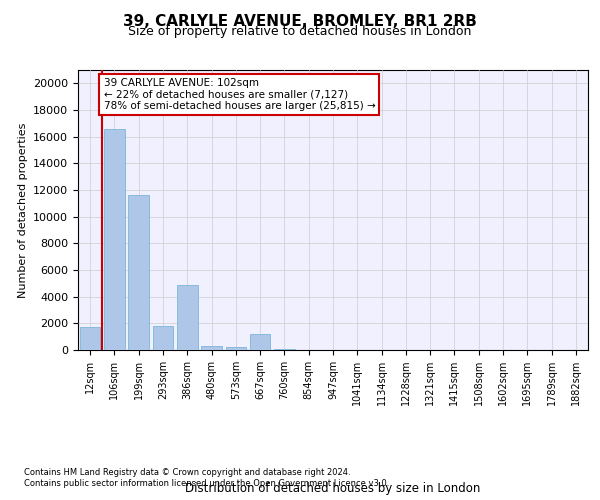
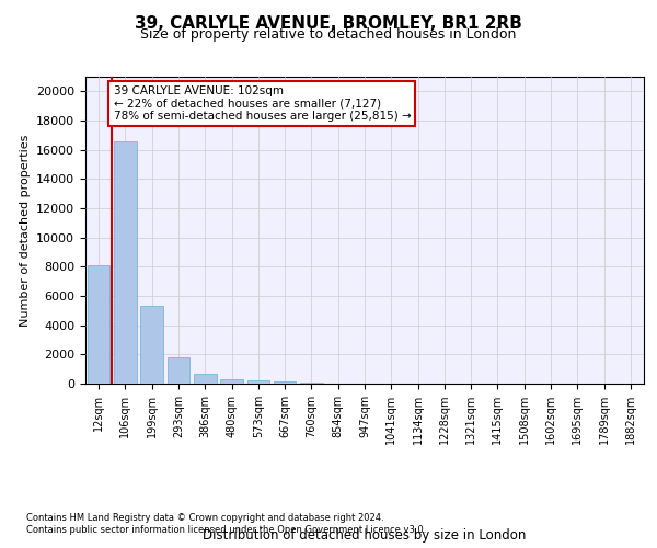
12sqm: 1700 -> 8100
199sqm: 11600 -> 5300
386sqm: 4900 -> 600
667sqm: 1200 -> 100
